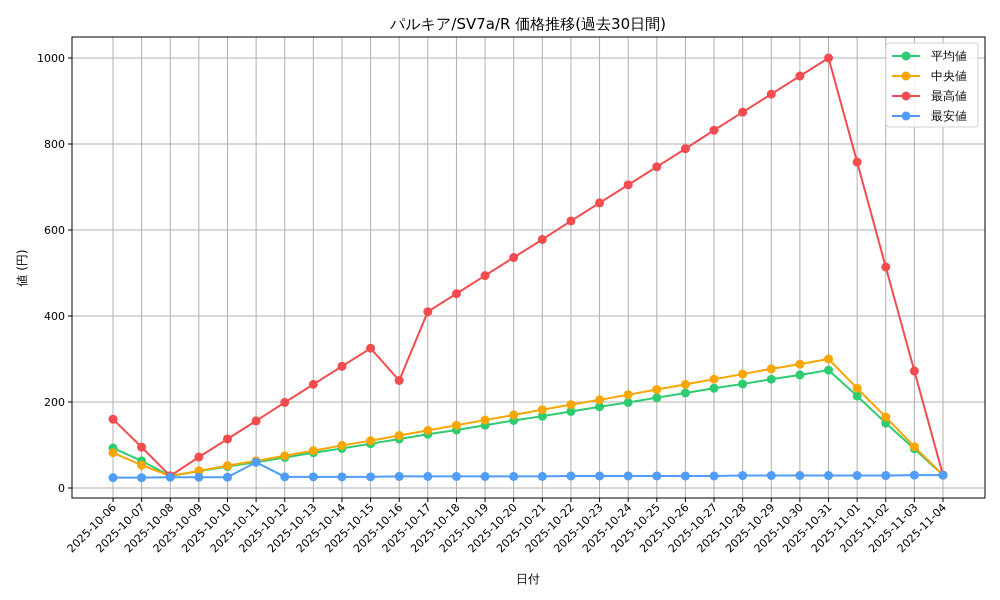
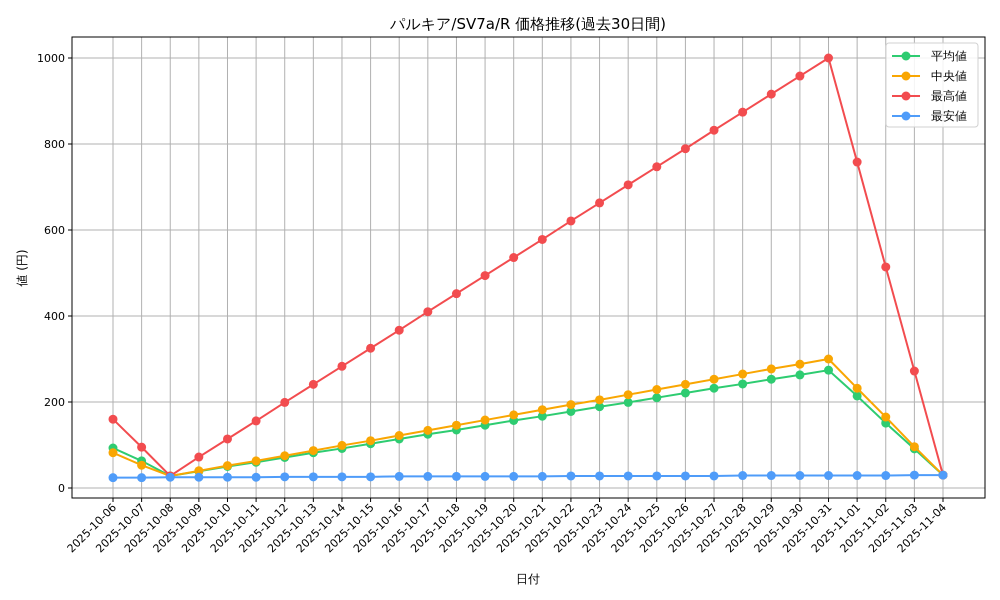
最安値/2025-10-11: 60 -> 20
最高値/2025-10-16: 250 -> 370
